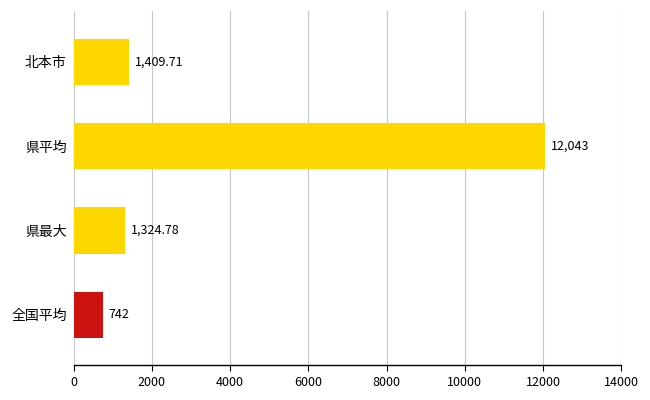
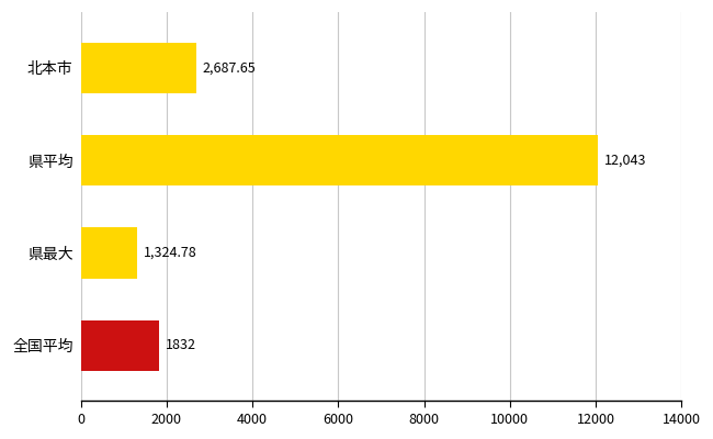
北本市: 1,409.71 -> 2,687.65
全国平均: 742 -> 1832
